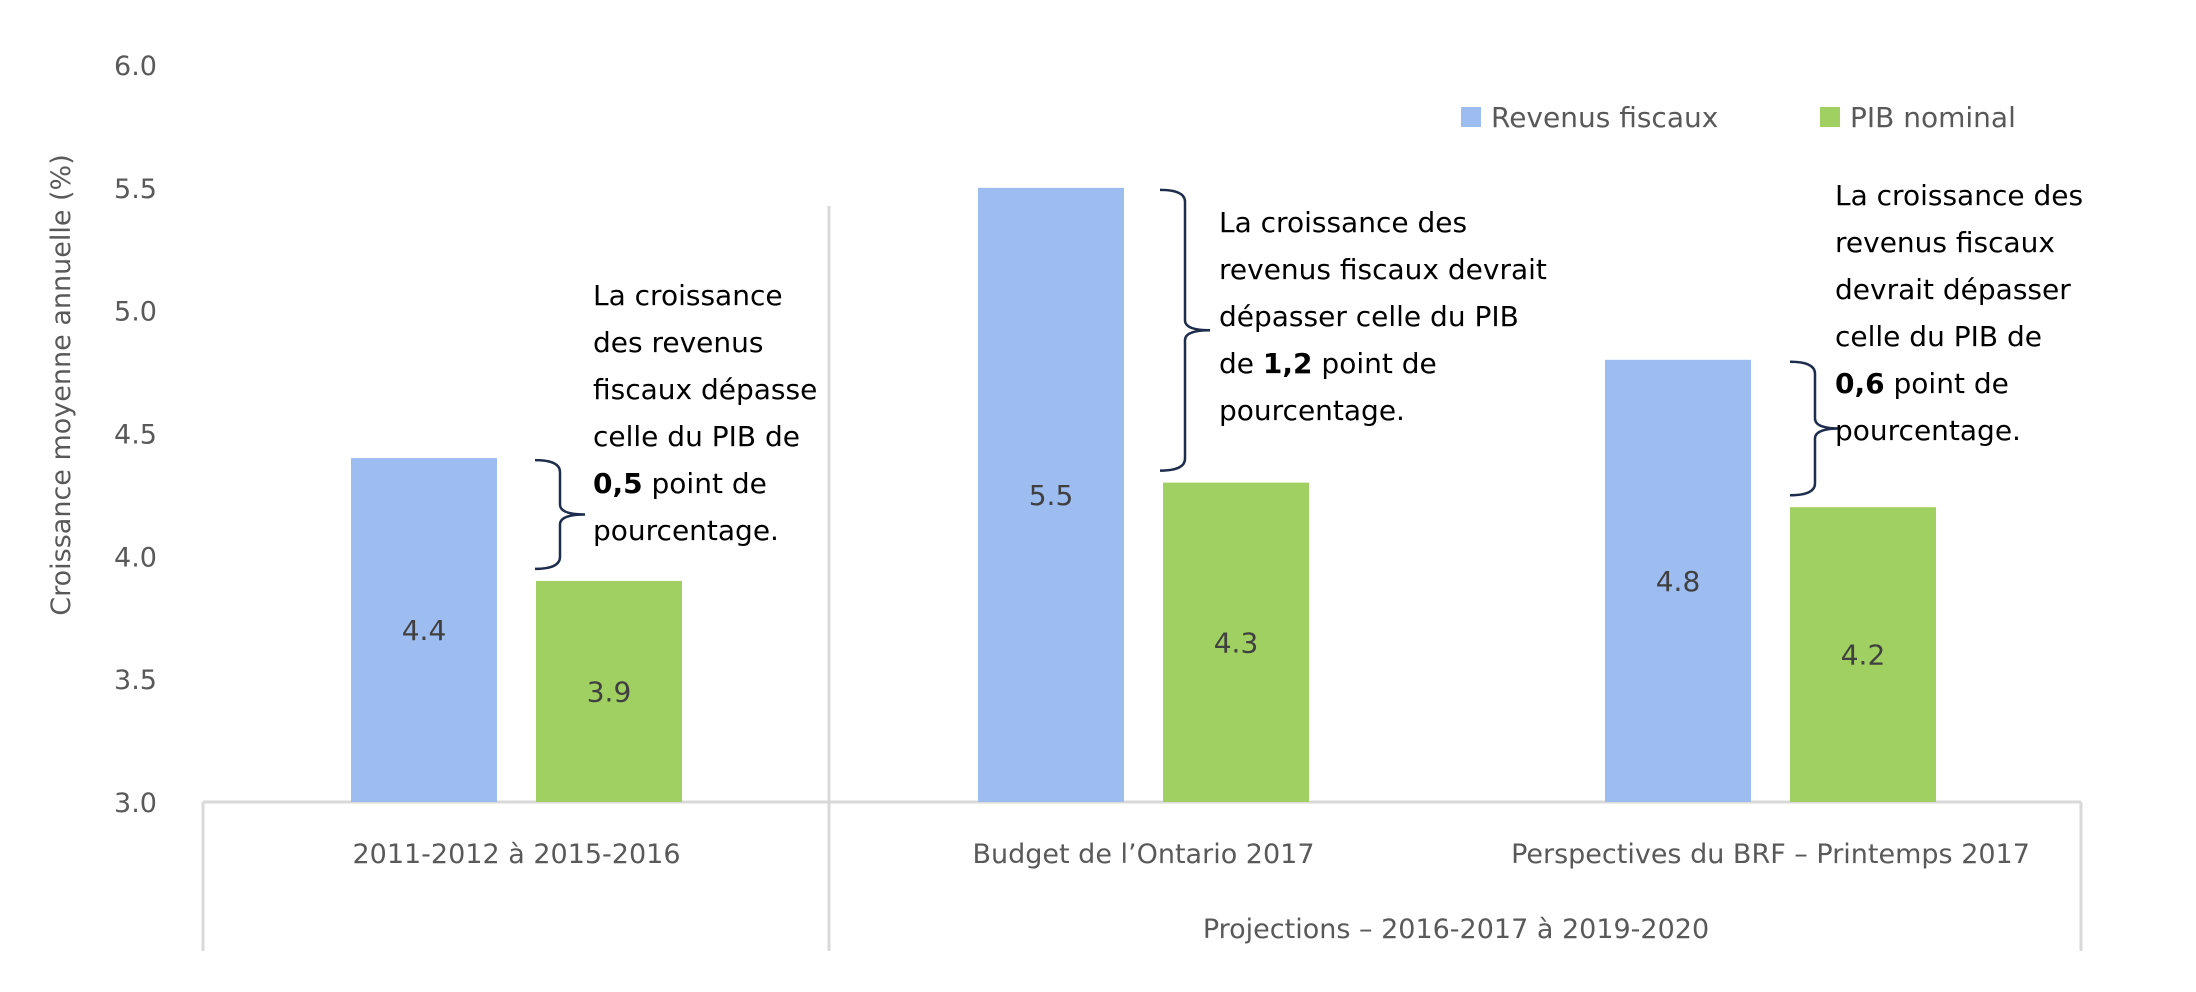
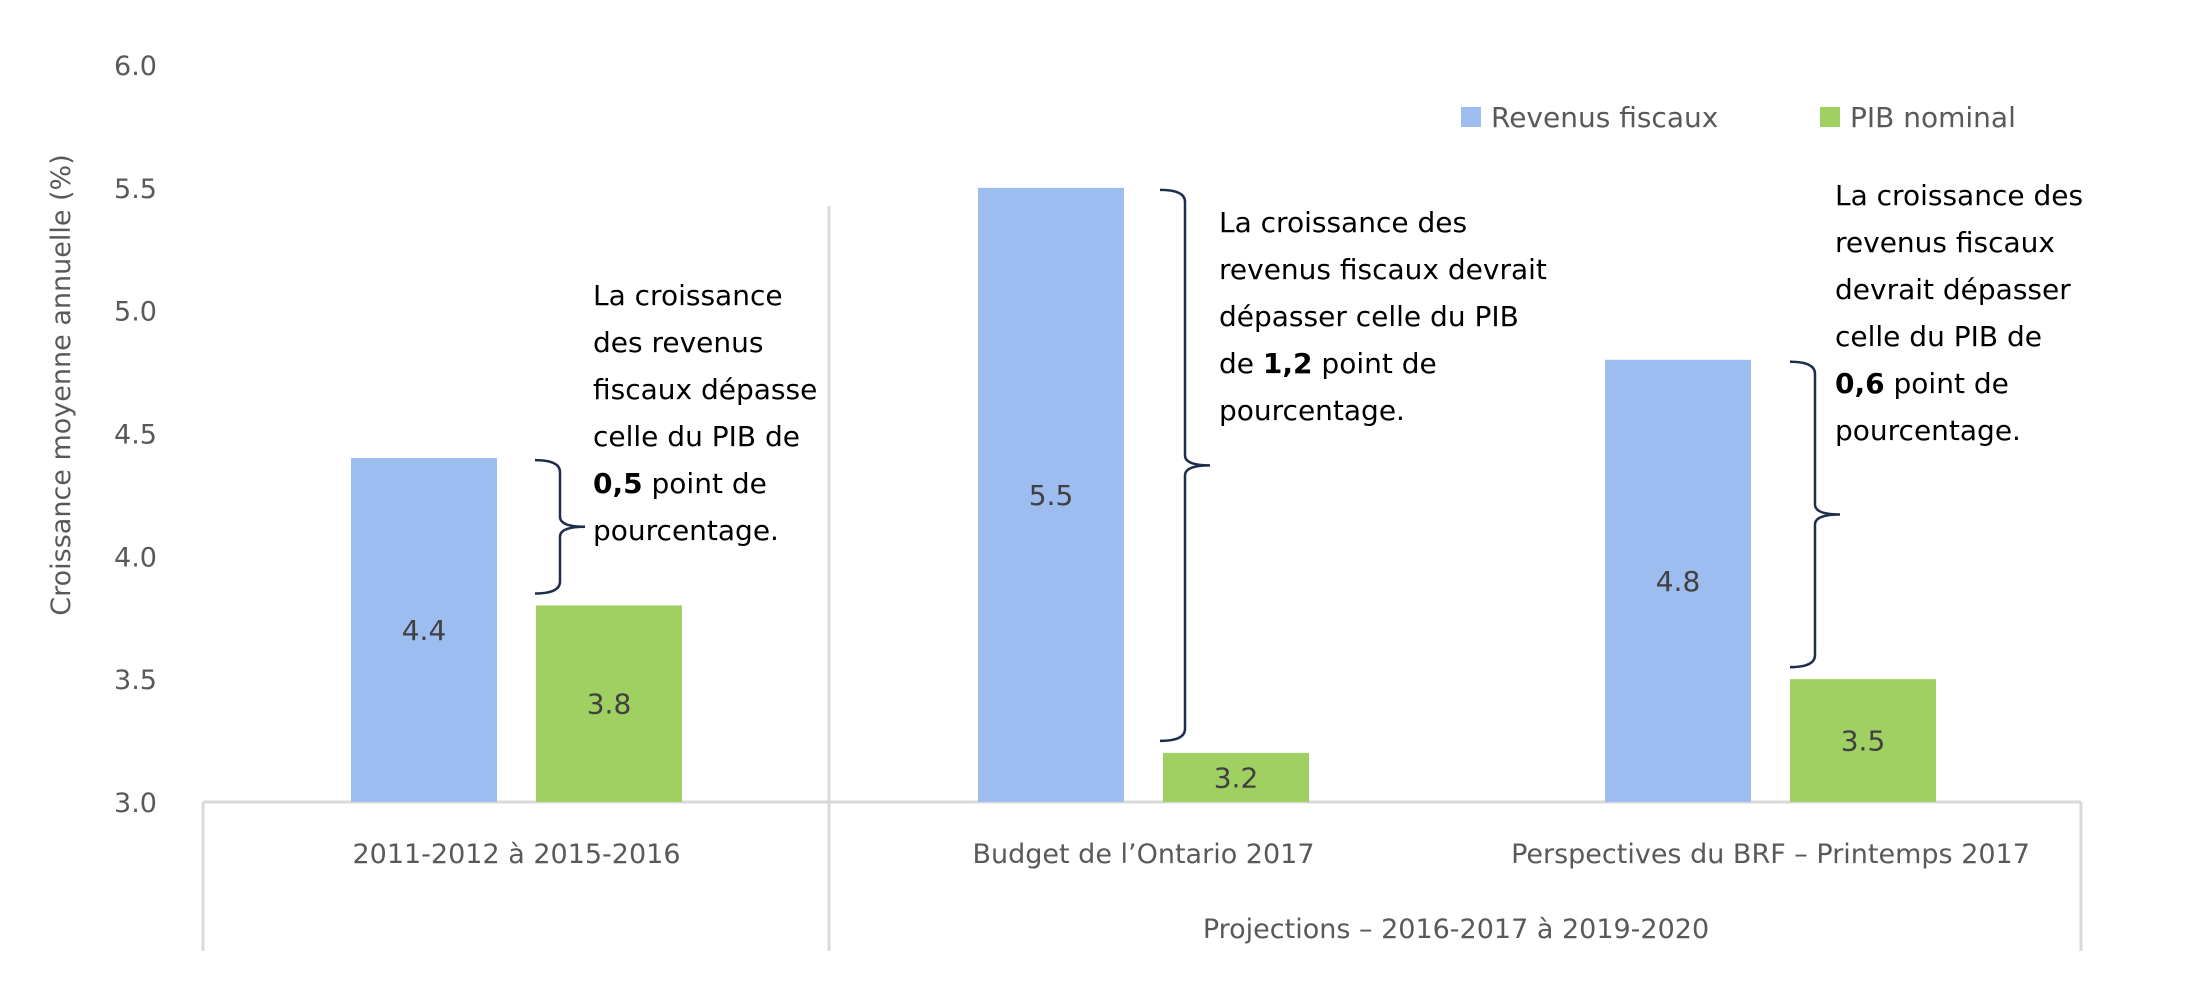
PIB nominal/2011-2012 à 2015-2016: 3.9 -> 3.8
PIB nominal/Budget de l’Ontario 2017: 4.3 -> 3.2
PIB nominal/Perspectives du BRF – Printemps 2017: 4.2 -> 3.5
